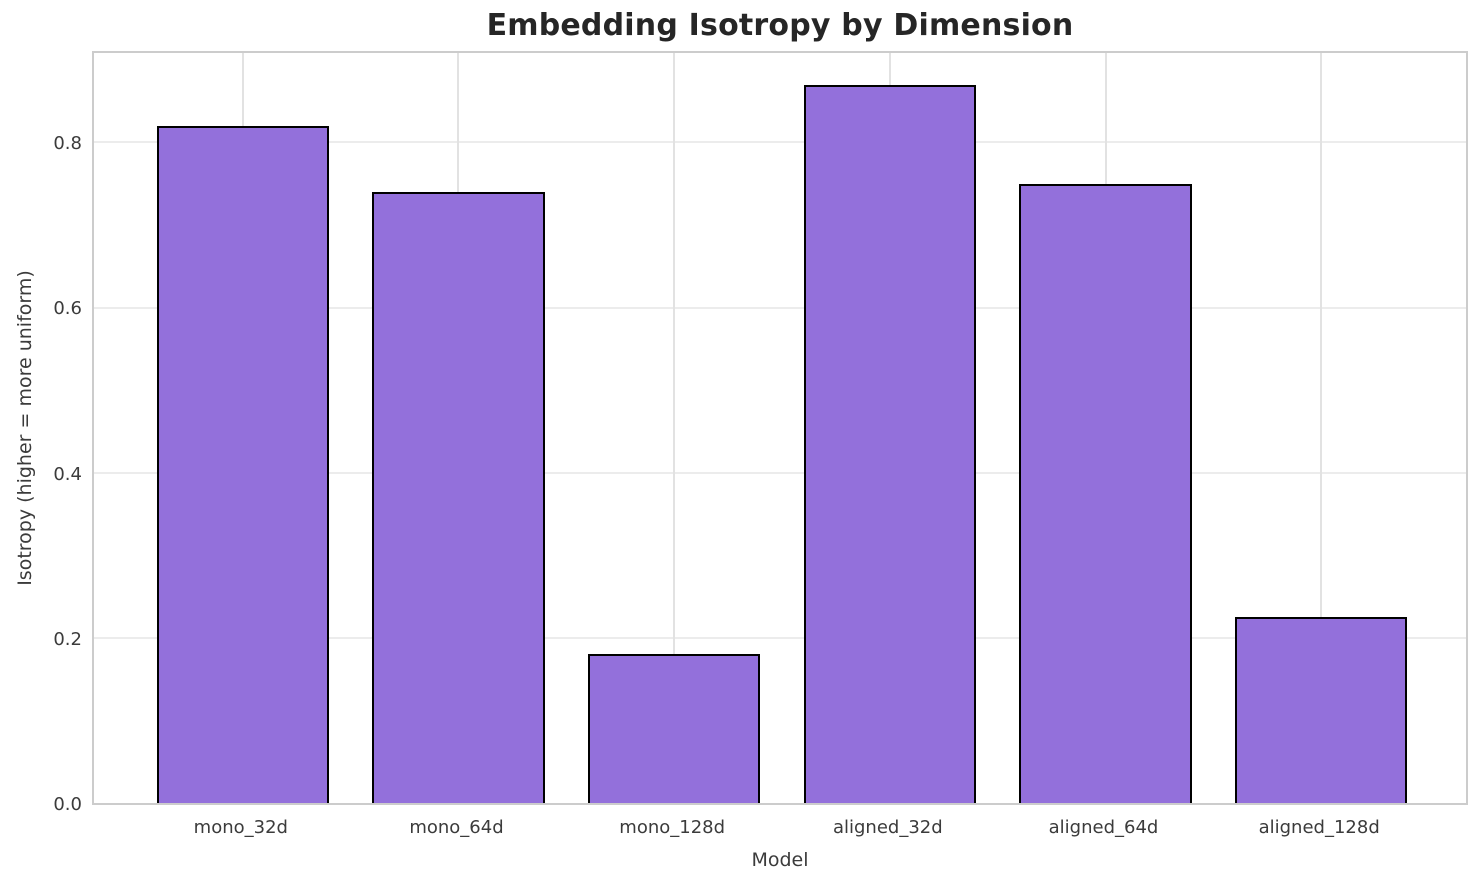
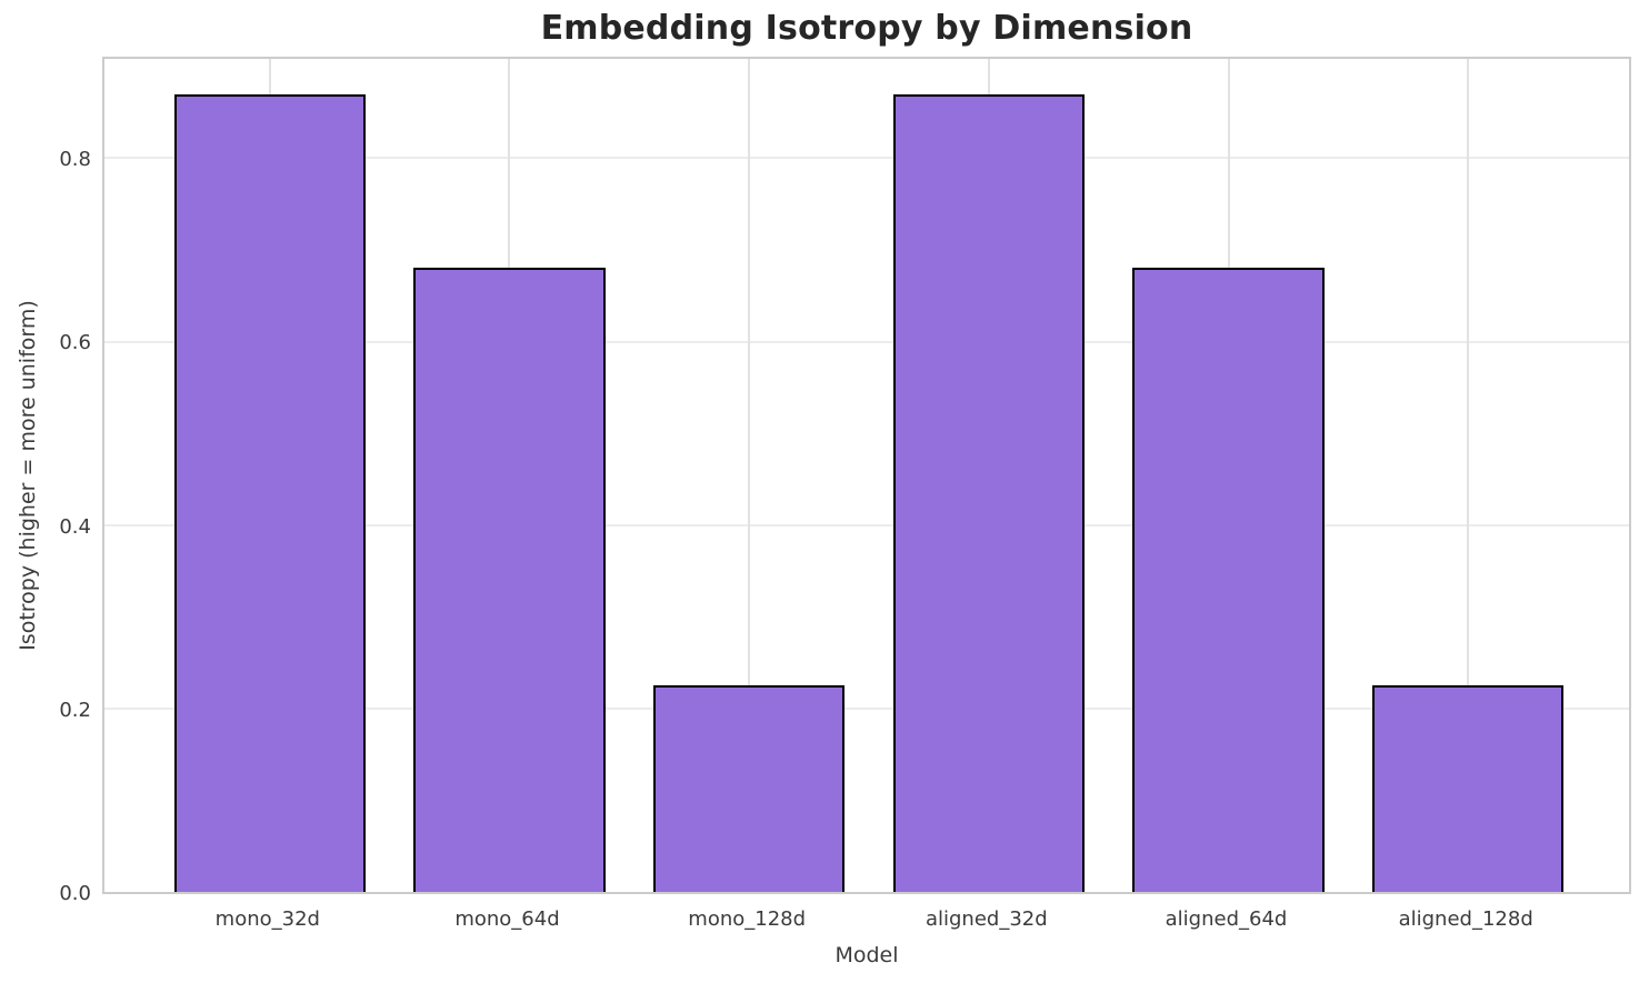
mono_32d: 0.82 -> 0.87
mono_64d: 0.74 -> 0.68
mono_128d: 0.18 -> 0.23
aligned_64d: 0.75 -> 0.68
